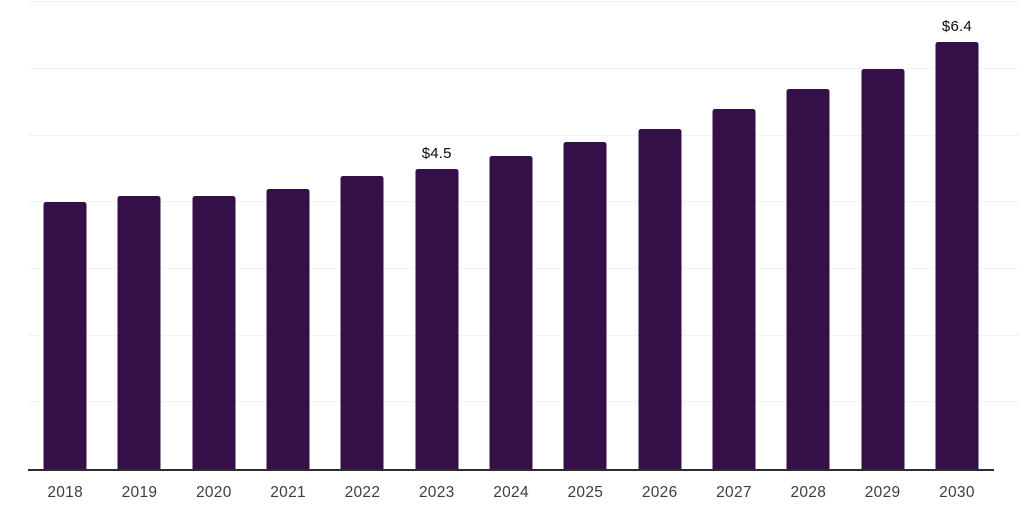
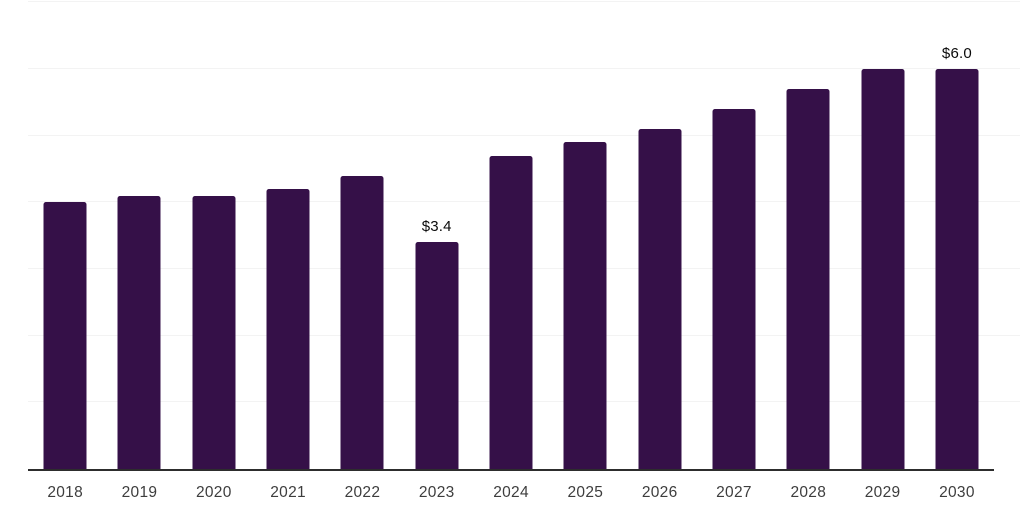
2023: $4.5 -> $3.4
2030: $6.4 -> $6.0
